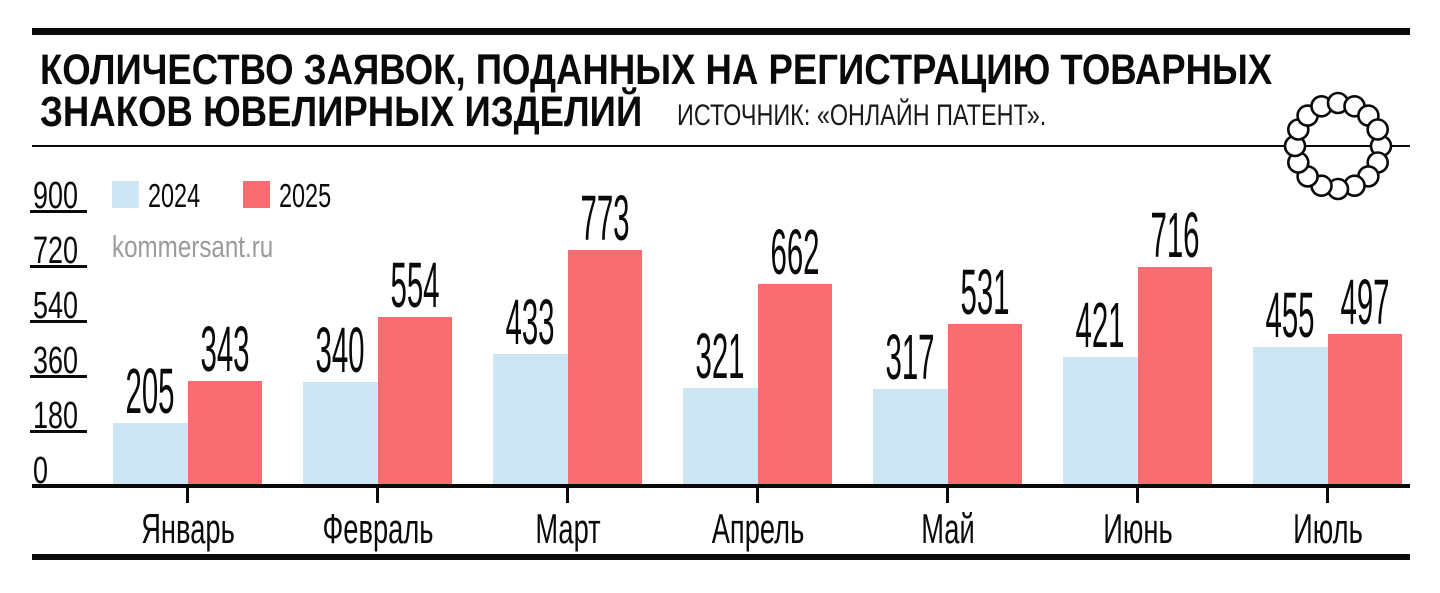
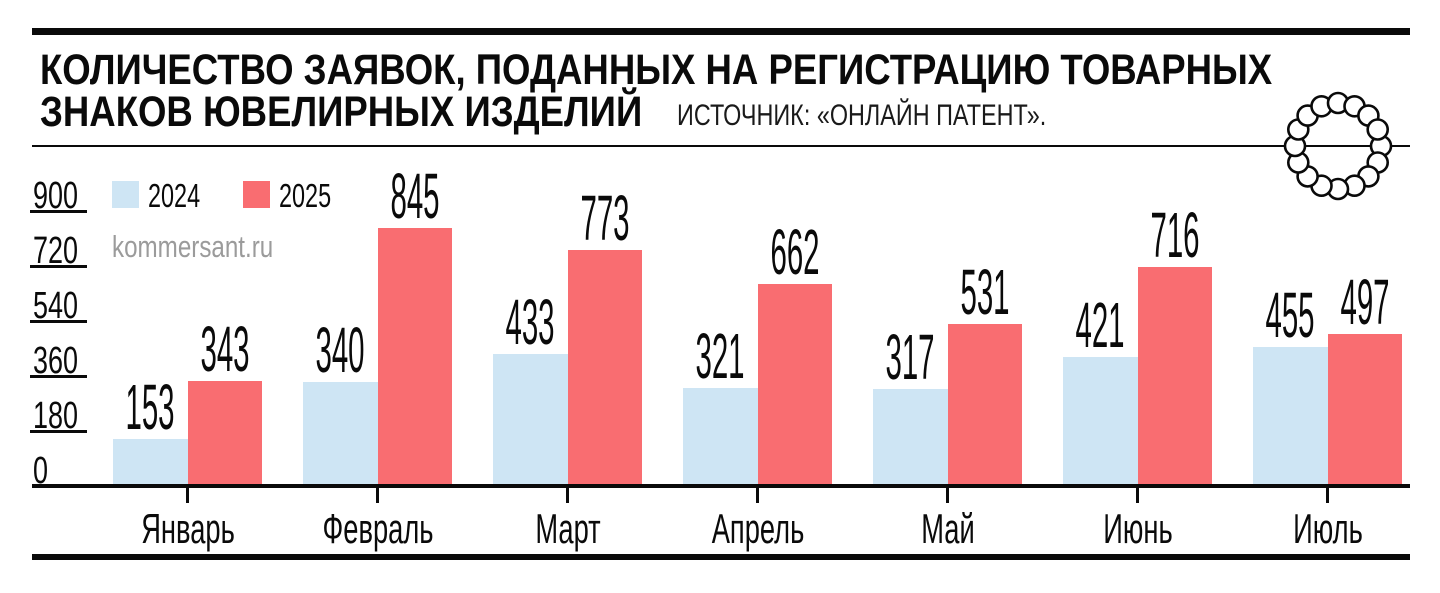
2024/Январь: 205 -> 153
2025/Февраль: 554 -> 845
